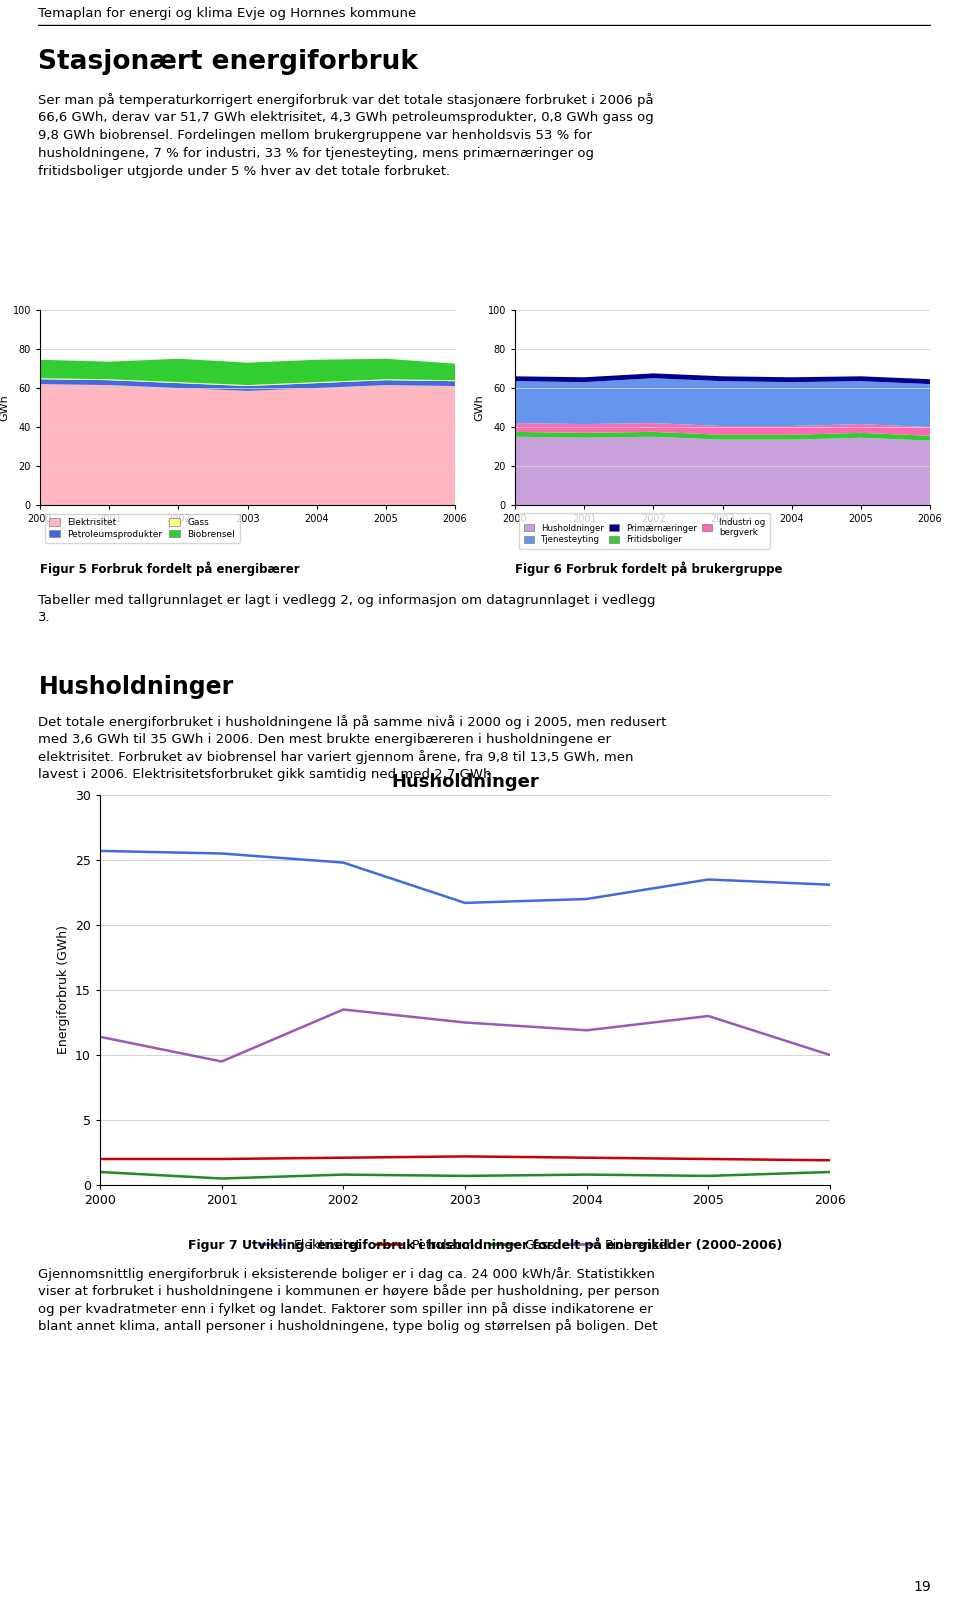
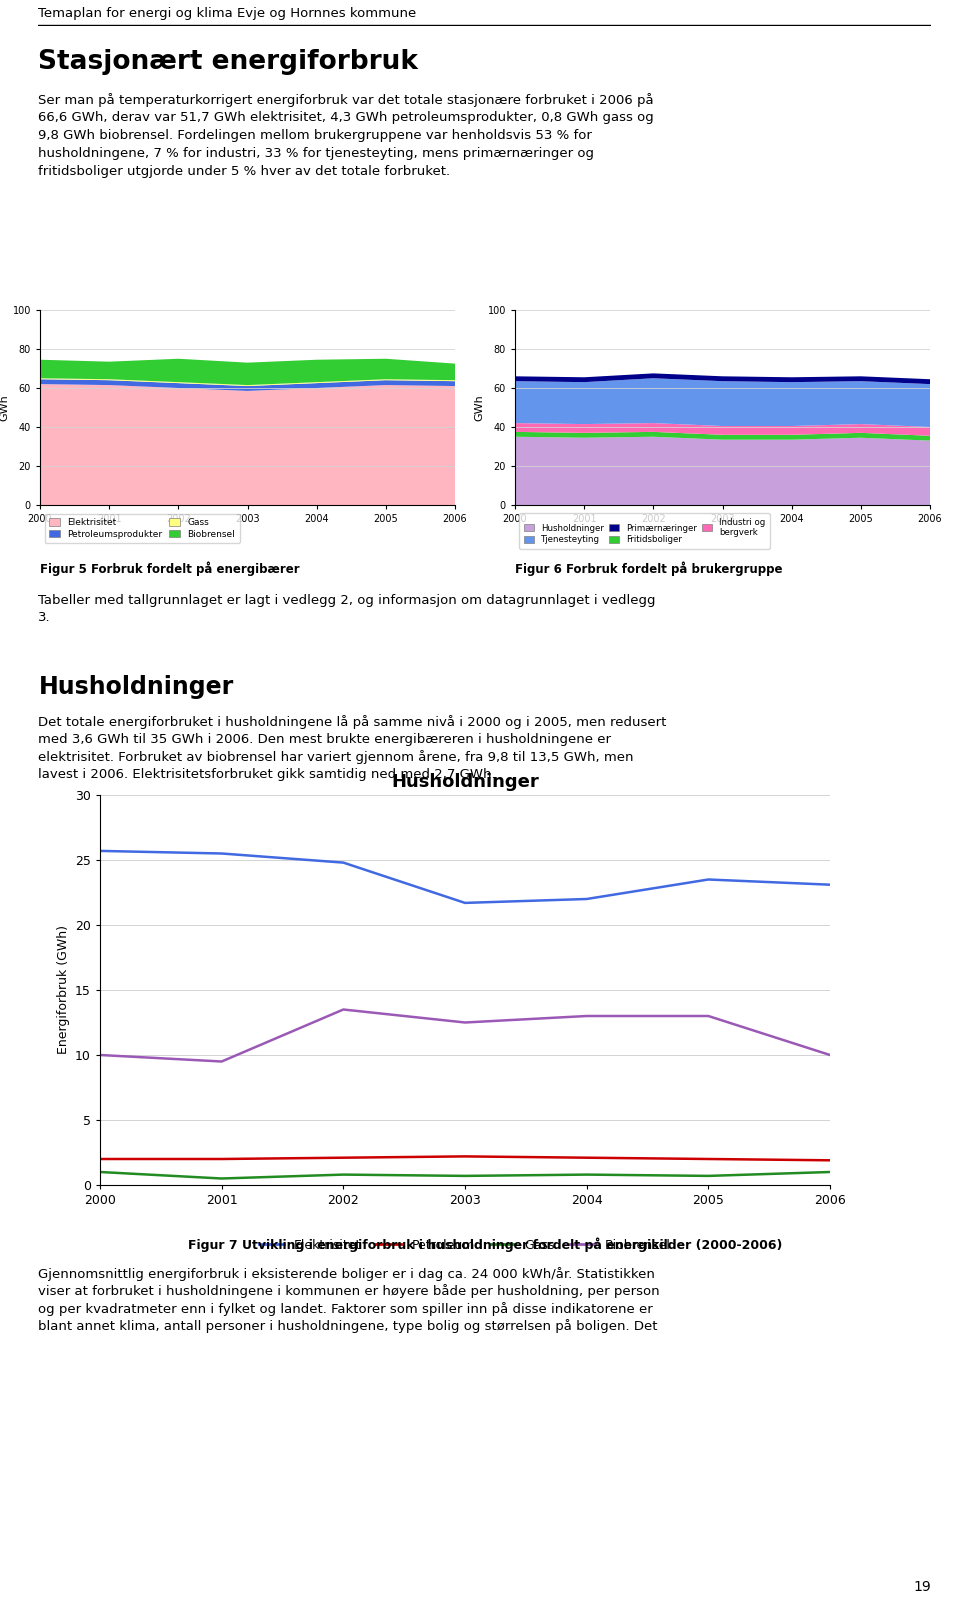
Husholdninger/Biobrensel/2000: 11.4 -> 10.0
Husholdninger/Biobrensel/2004: 11.9 -> 13.0
